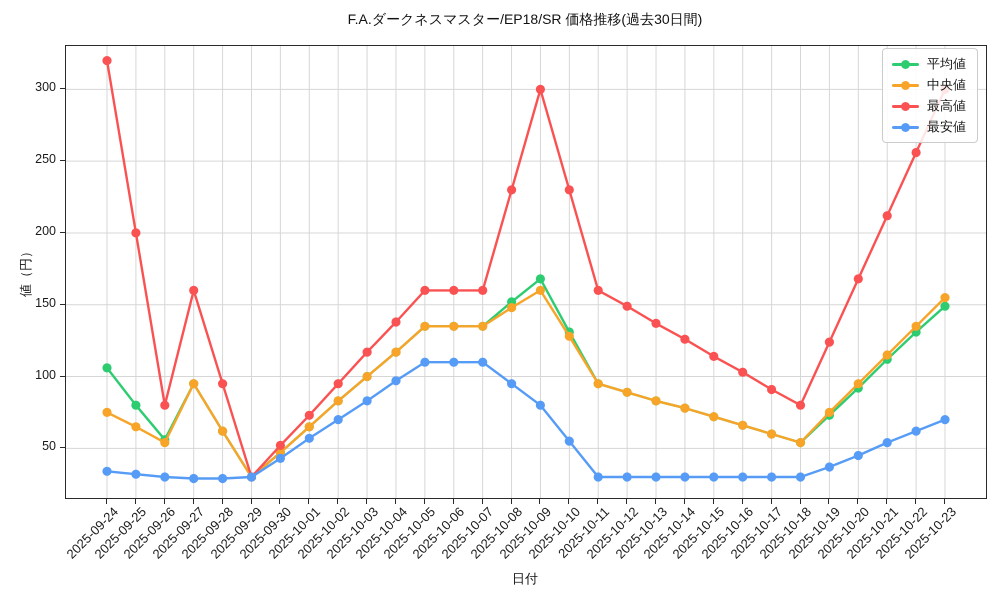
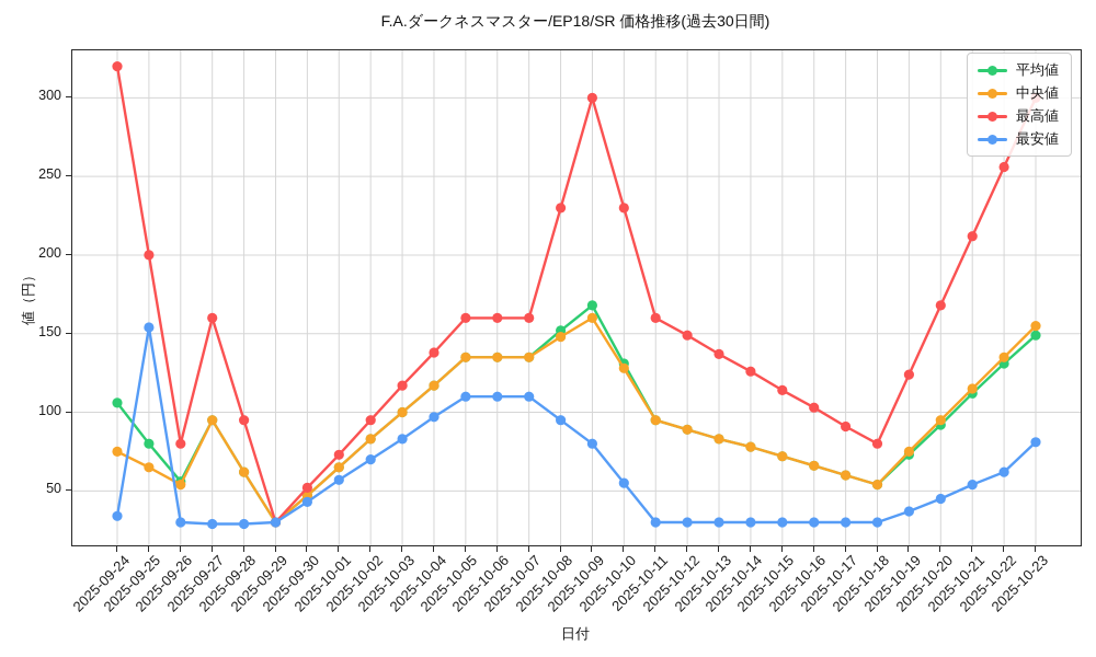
最安値/2025-09-25: 32 -> 154
最安値/2025-10-23: 70 -> 81
